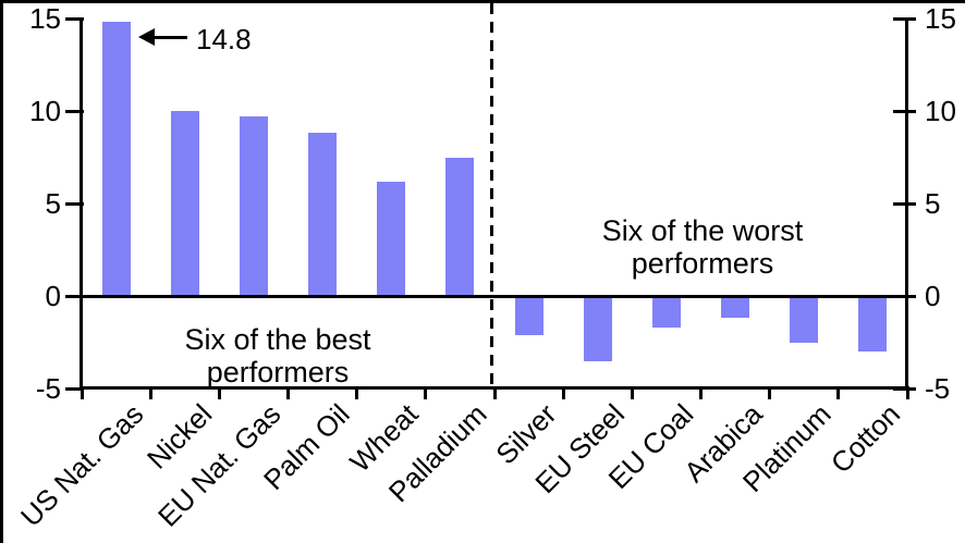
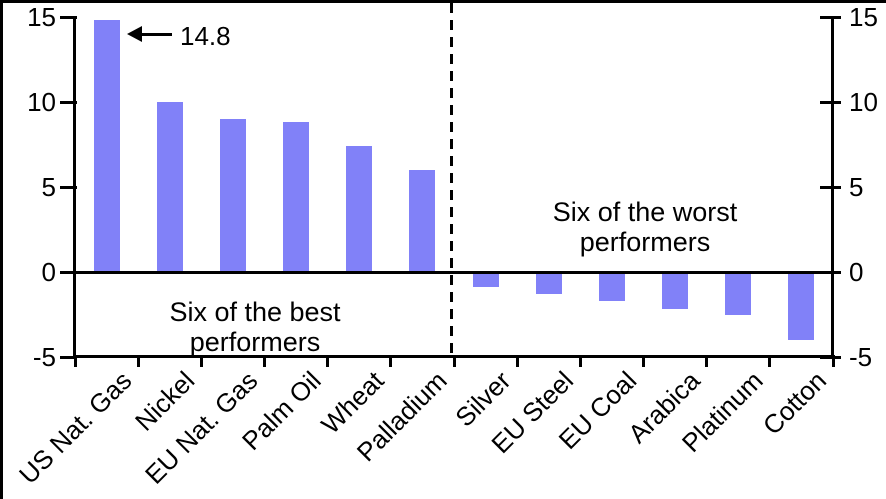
EU Nat. Gas: 9.7 -> 9.0
Wheat: 6.2 -> 7.4
Palladium: 7.5 -> 6.0
Silver: -2.1 -> -0.9
EU Steel: -3.5 -> -1.3
Arabica: -1.2 -> -2.2
Cotton: -3.0 -> -4.0
